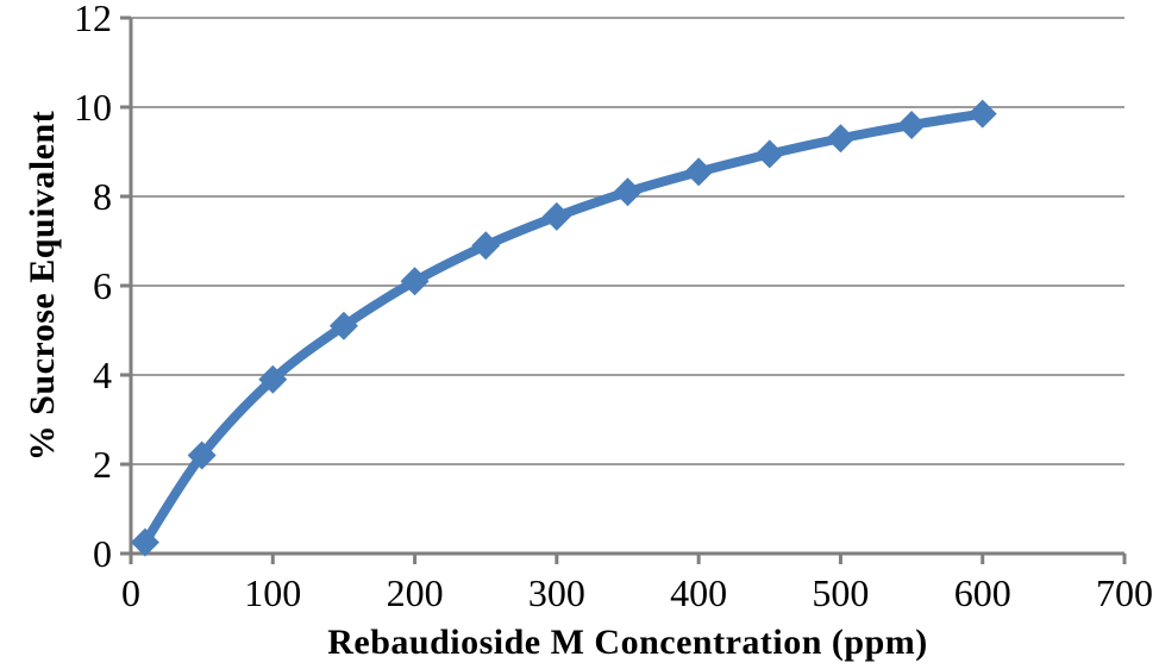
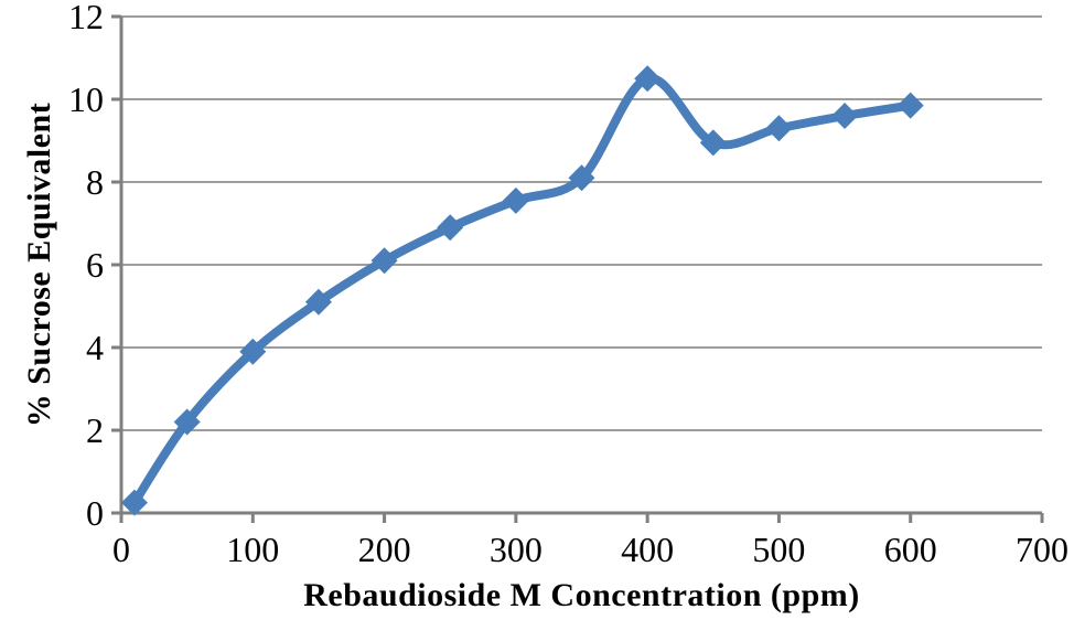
400: 8.6 -> 10.5
